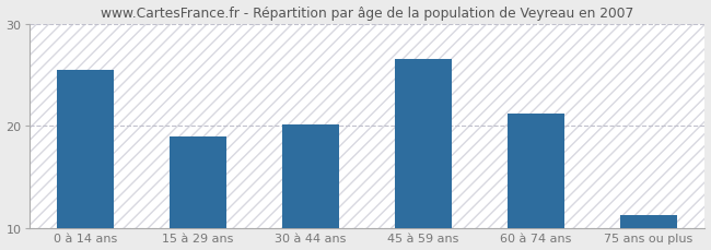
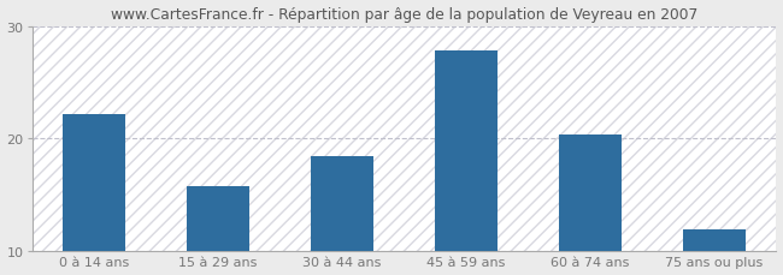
0 à 14 ans: 25.5 -> 22.2
15 à 29 ans: 19.0 -> 15.8
30 à 44 ans: 20.1 -> 18.4
45 à 59 ans: 26.5 -> 27.8
60 à 74 ans: 21.2 -> 20.4
75 ans ou plus: 11.3 -> 12.0
